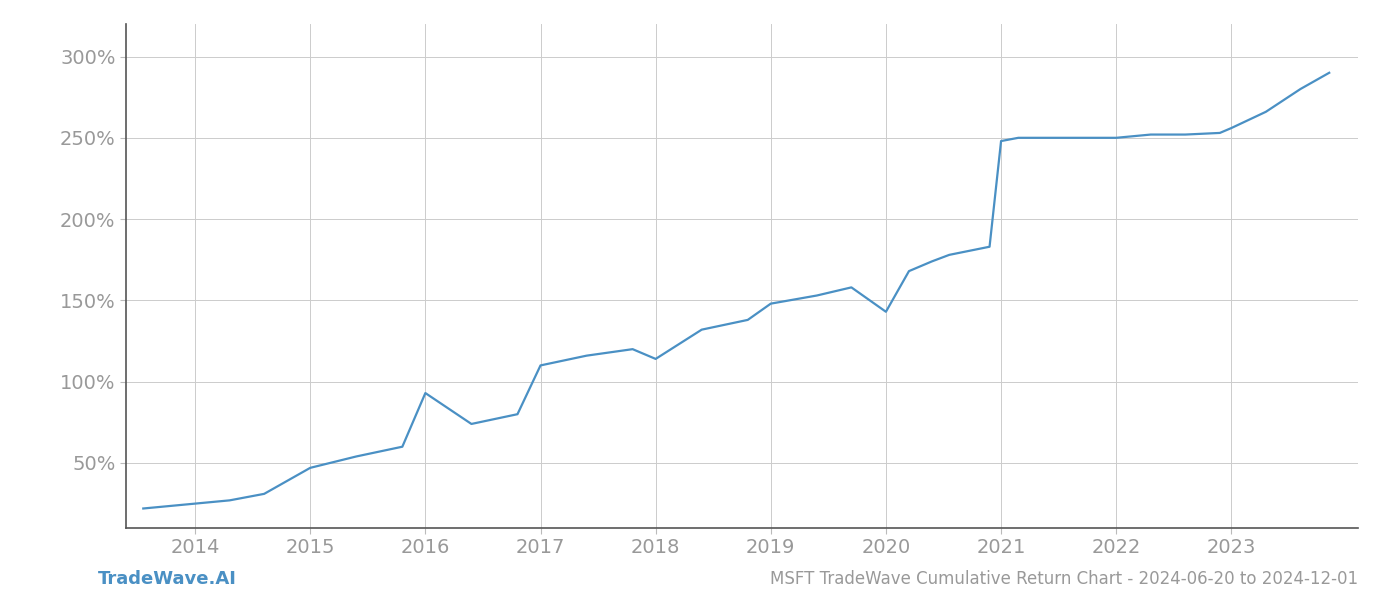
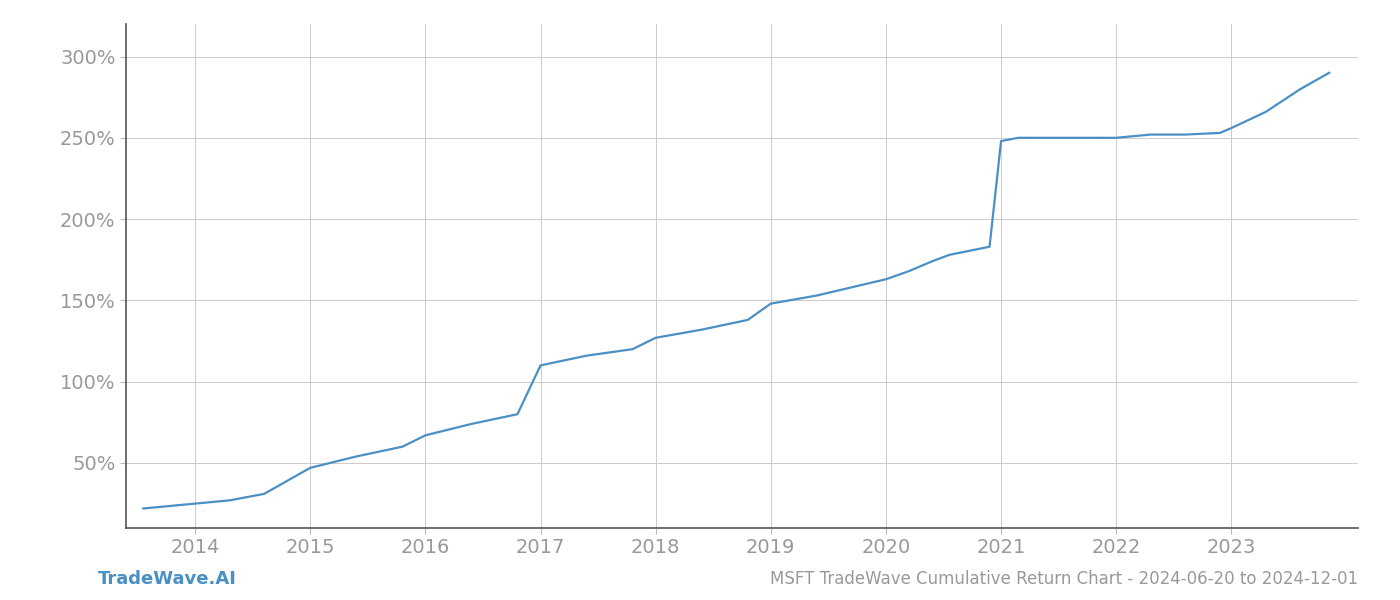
2016: 93% -> 67%
2018: 114% -> 127%
2020: 143% -> 163%
